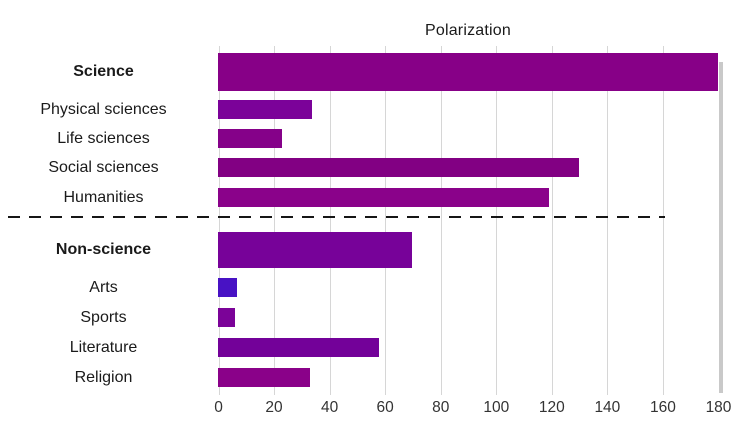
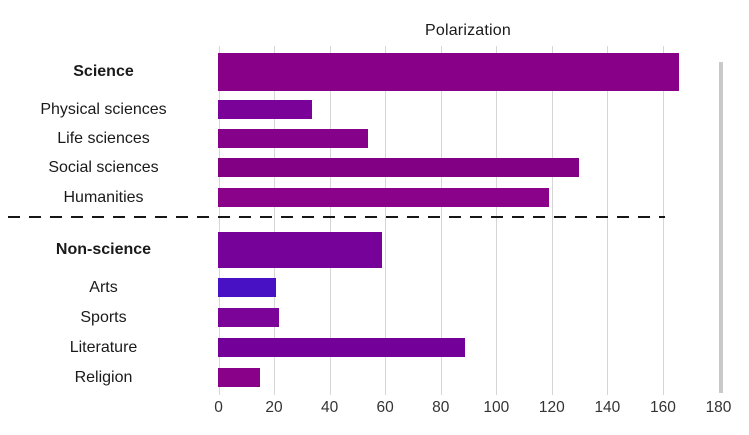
Science: 180 -> 166
Life sciences: 23 -> 54
Non-science: 70 -> 59
Arts: 7 -> 21
Sports: 6 -> 22
Literature: 58 -> 89
Religion: 33 -> 15
